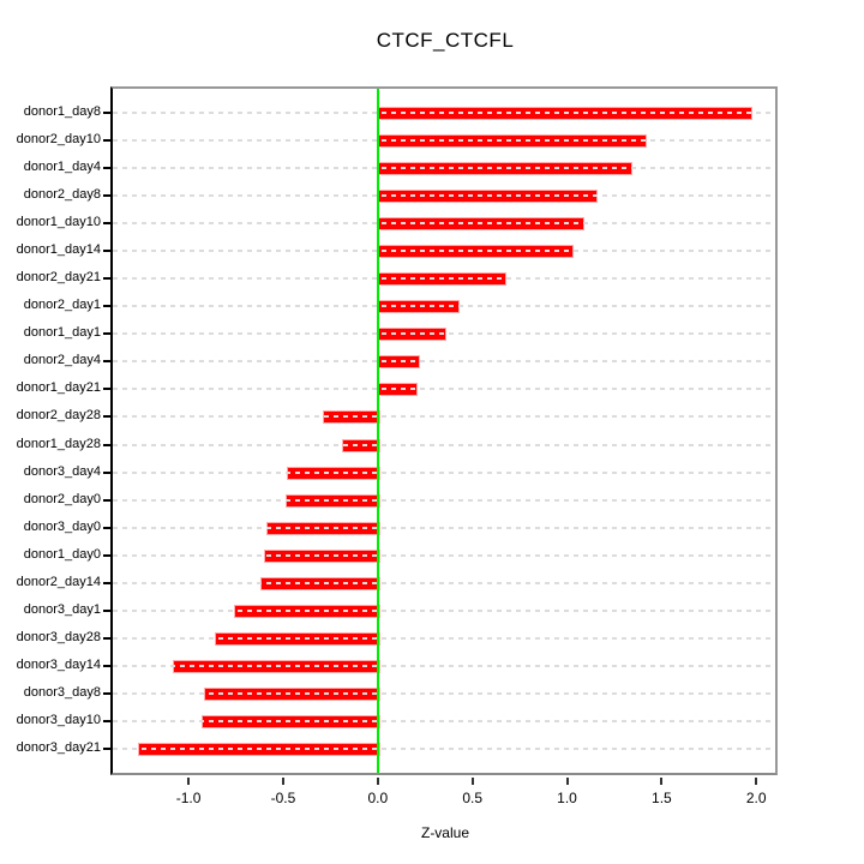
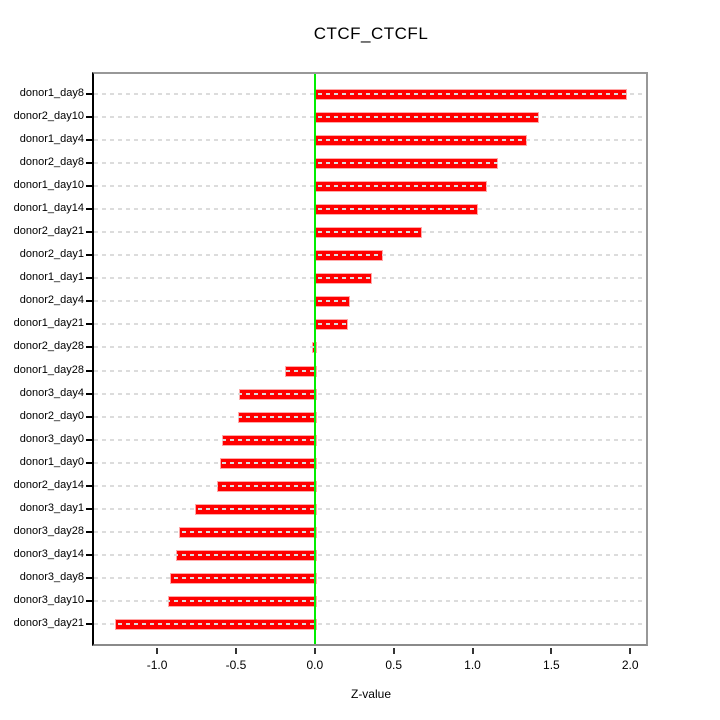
donor2_day28: -0.29 -> -0.02
donor3_day14: -1.08 -> -0.88
